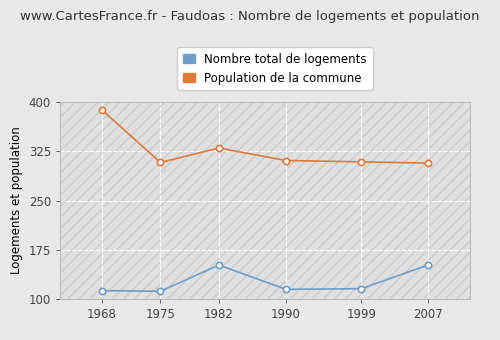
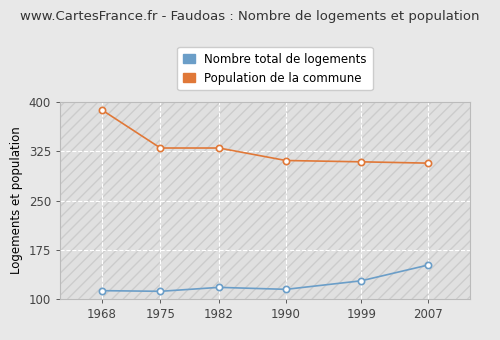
Population de la commune/1975: 308 -> 330
Nombre total de logements/1982: 152 -> 118
Nombre total de logements/1999: 116 -> 128
